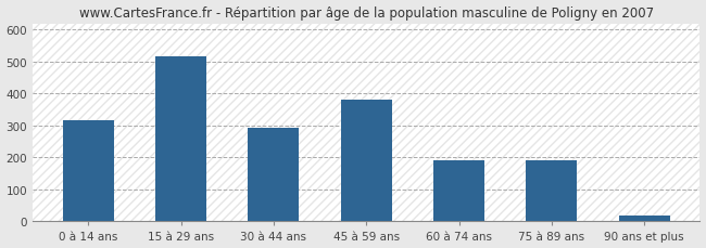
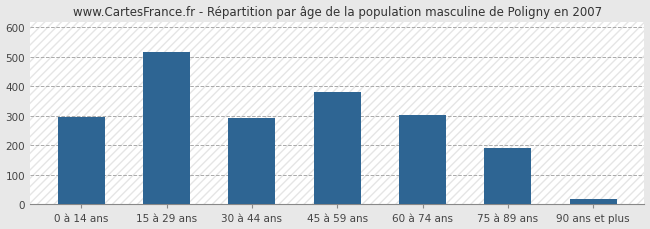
0 à 14 ans: 315 -> 295
60 à 74 ans: 190 -> 302
